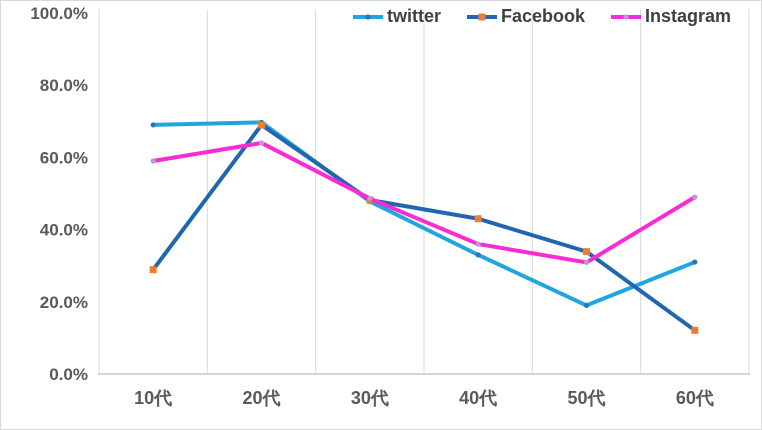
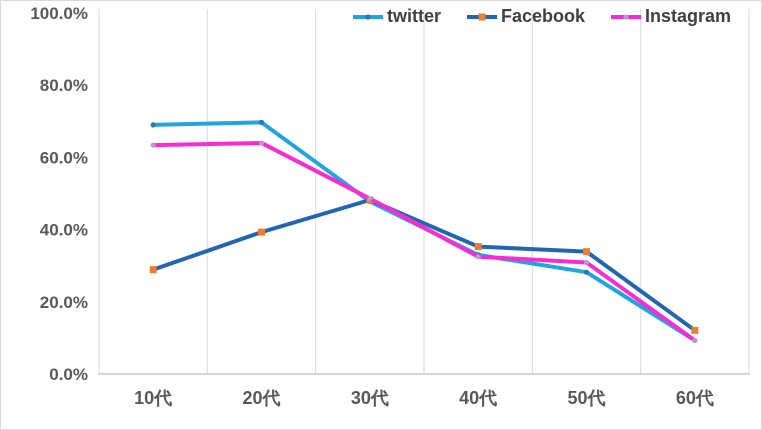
Instagram/10代: 59% -> 63%
Facebook/20代: 69% -> 39%
Facebook/40代: 43% -> 35%
Instagram/40代: 36% -> 32%
twitter/50代: 19% -> 28%
twitter/60代: 31% -> 9%
Instagram/60代: 49% -> 9%
